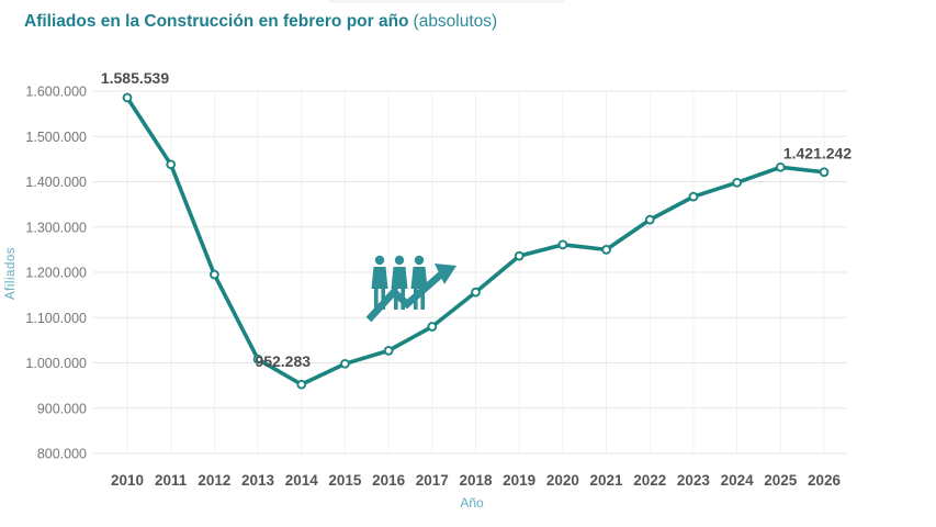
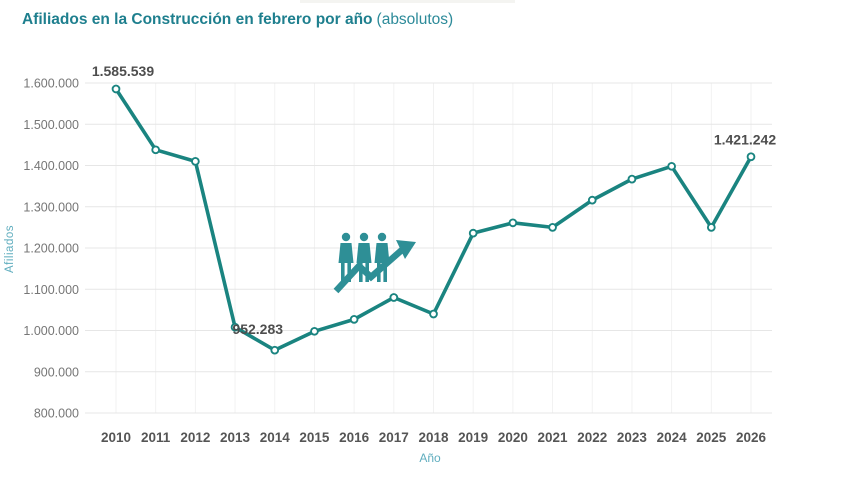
2012: 1200000 -> 1410000
2018: 1160000 -> 1040000
2025: 1430000 -> 1250000
